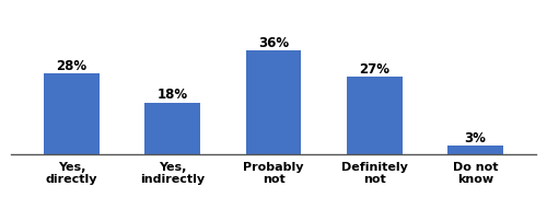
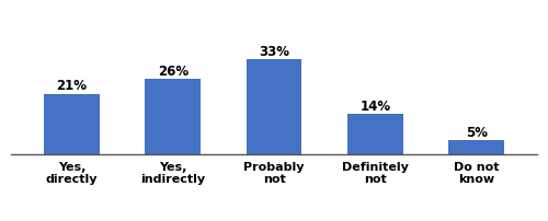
Yes, directly: 28% -> 21%
Yes, indirectly: 18% -> 26%
Probably not: 36% -> 33%
Definitely not: 27% -> 14%
Do not know: 3% -> 5%
